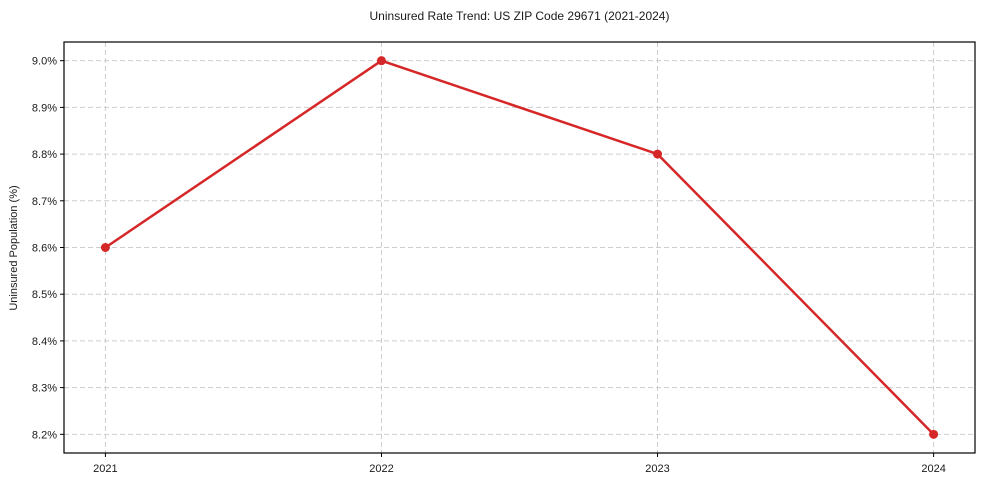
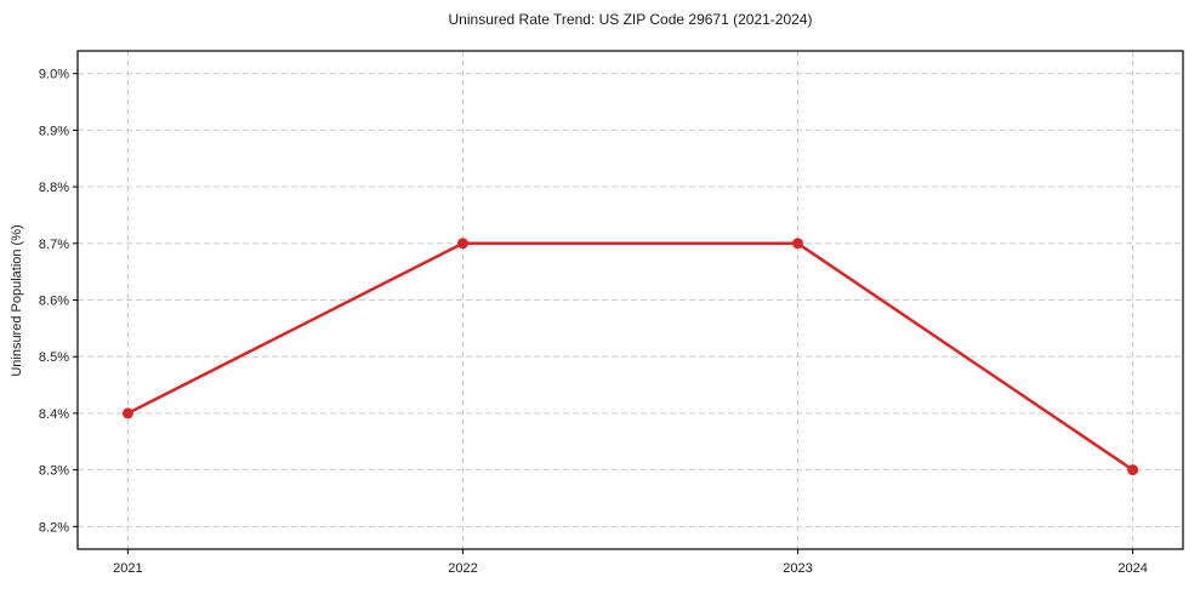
2021: 8.6% -> 8.4%
2022: 9.0% -> 8.7%
2023: 8.8% -> 8.7%
2024: 8.2% -> 8.3%
